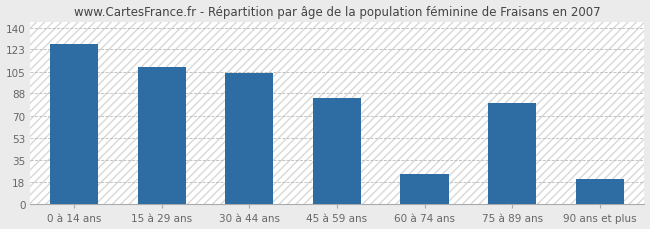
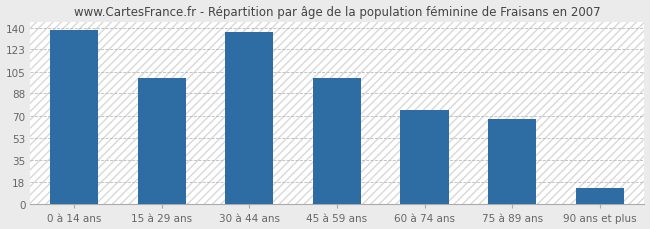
0 à 14 ans: 127 -> 138
15 à 29 ans: 109 -> 100
30 à 44 ans: 104 -> 137
45 à 59 ans: 84 -> 100
60 à 74 ans: 24 -> 75
75 à 89 ans: 80 -> 68
90 ans et plus: 20 -> 13
